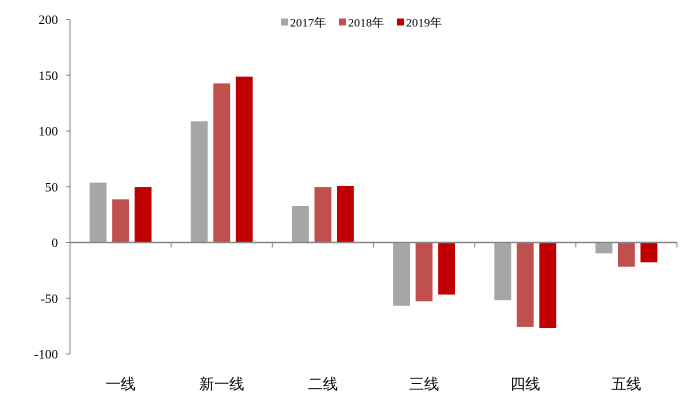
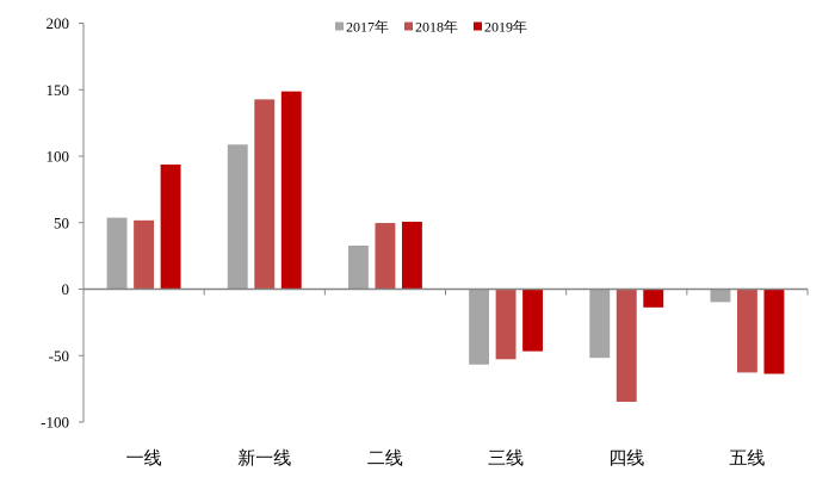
2018年/一线: 39 -> 52
2019年/一线: 50 -> 94
2018年/四线: -76 -> -85
2019年/四线: -77 -> -14
2018年/五线: -22 -> -63
2019年/五线: -18 -> -64
